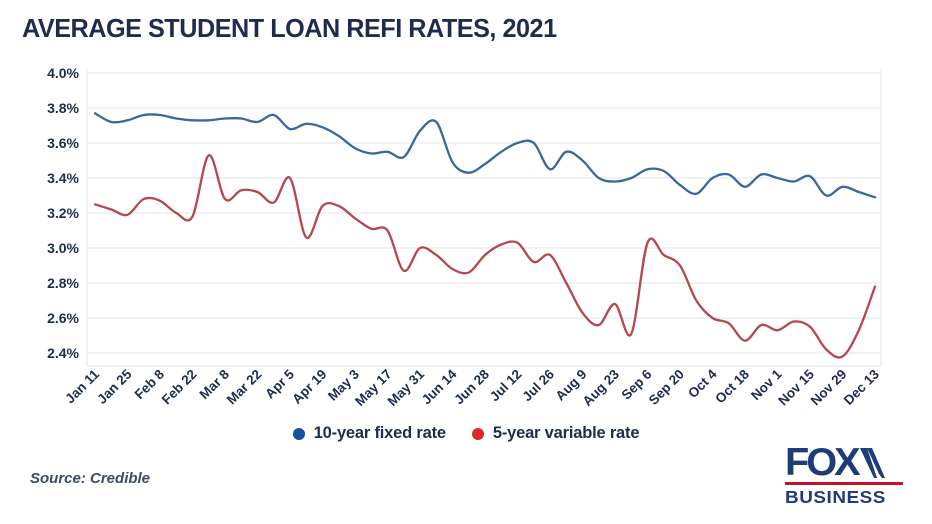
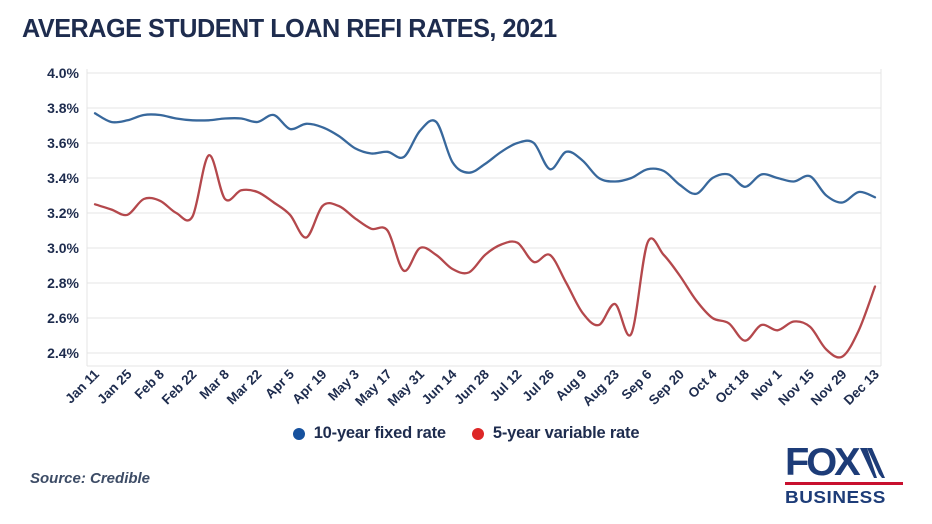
5-year variable rate/Apr 5: 3.40% -> 3.19%
5-year variable rate/Sep 20: 2.90% -> 2.84%
10-year fixed rate/Nov 29: 3.35% -> 3.26%
